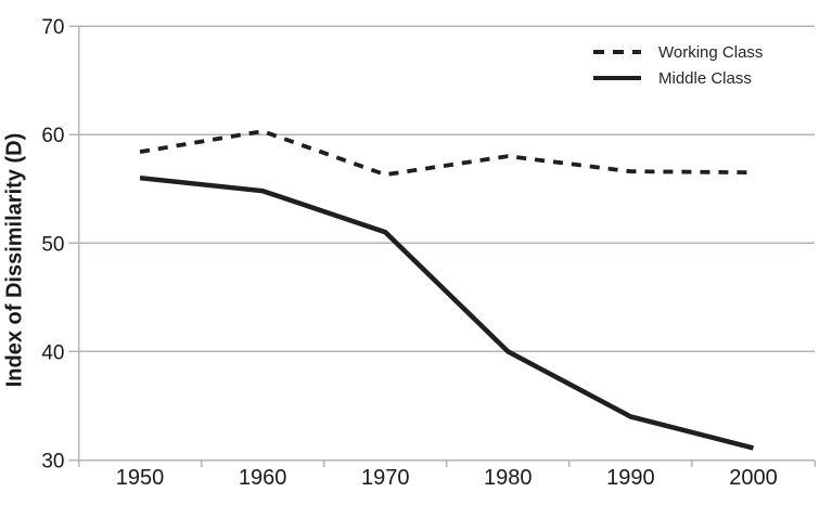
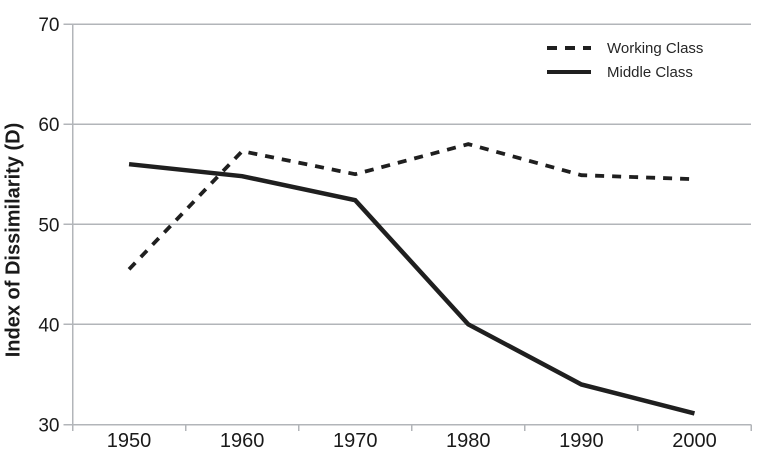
Working Class/1950: 58.4 -> 45.5
Working Class/1960: 60.3 -> 57.3
Working Class/1970: 56.3 -> 55.0
Middle Class/1970: 51.0 -> 52.4
Working Class/1990: 56.6 -> 54.9
Working Class/2000: 56.5 -> 54.5
